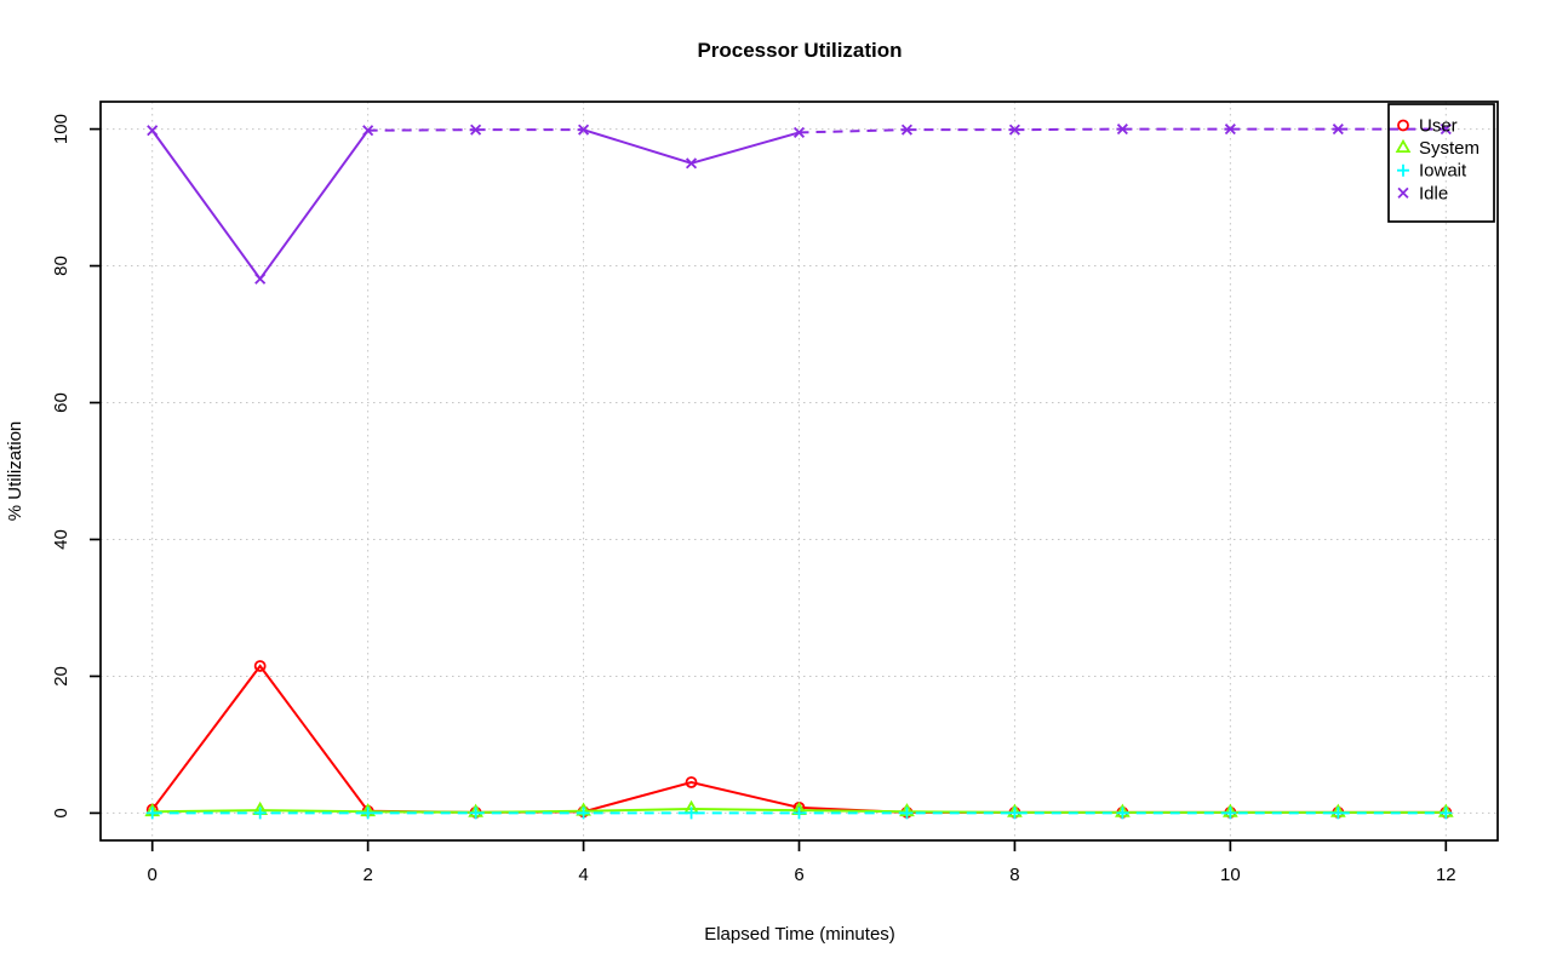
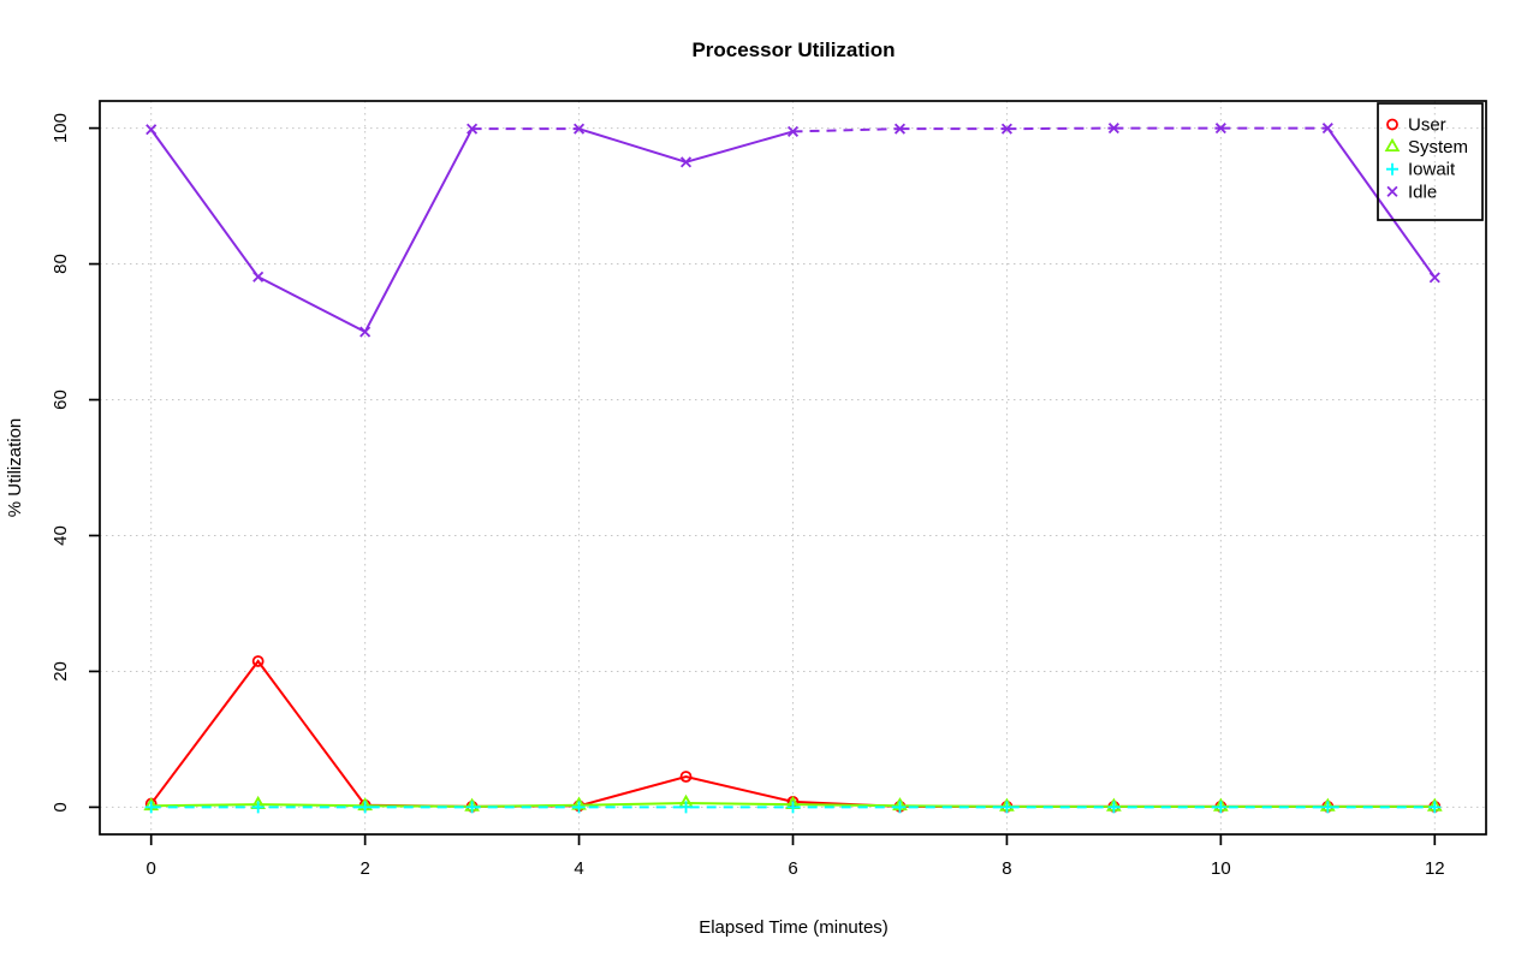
Idle/2: 100 -> 70
Idle/12: 100 -> 78
